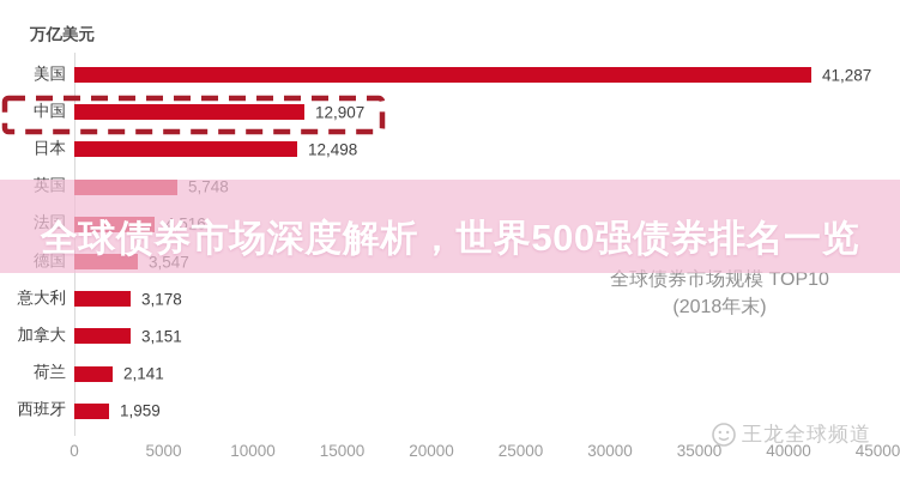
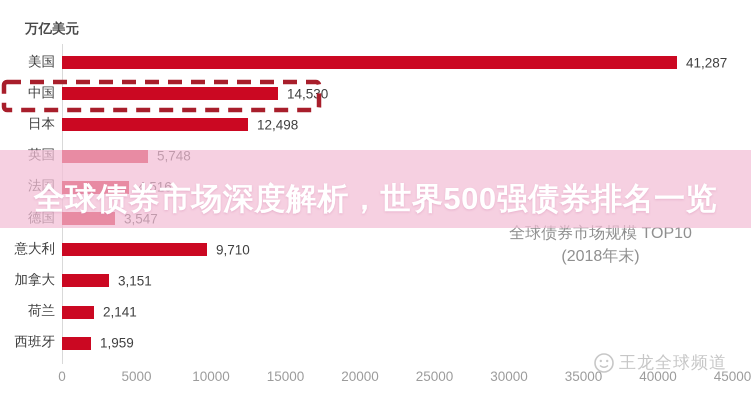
中国: 12,907 -> 14,530
意大利: 3,178 -> 9,710
